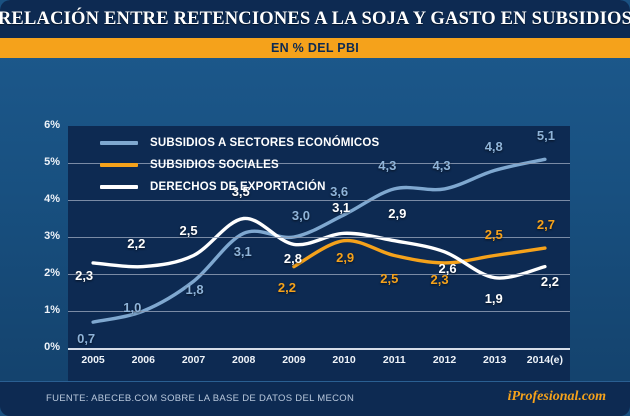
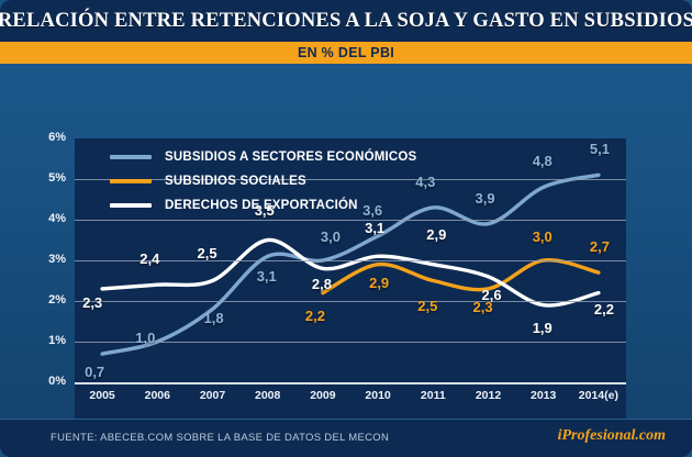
DERECHOS DE EXPORTACIÓN/2006: 2,2 -> 2,4
SUBSIDIOS A SECTORES ECONÓMICOS/2012: 4,3 -> 3,9
SUBSIDIOS SOCIALES/2013: 2,5 -> 3,0
